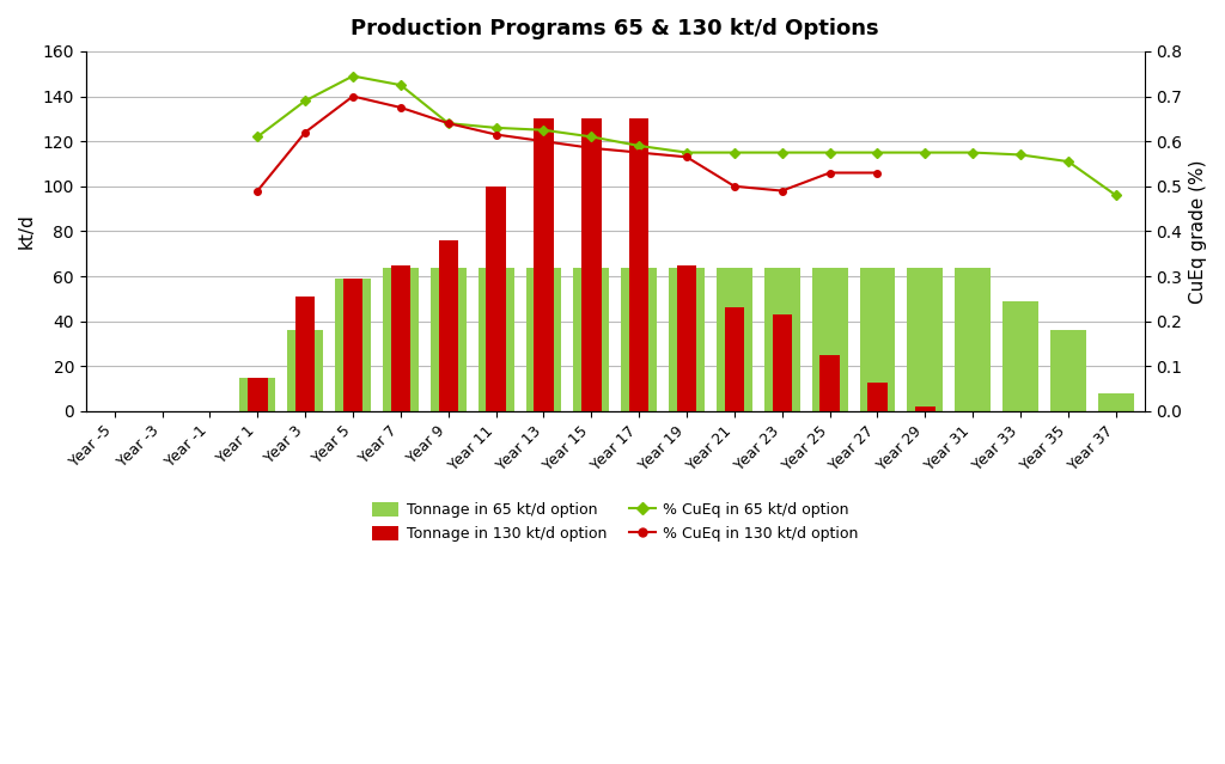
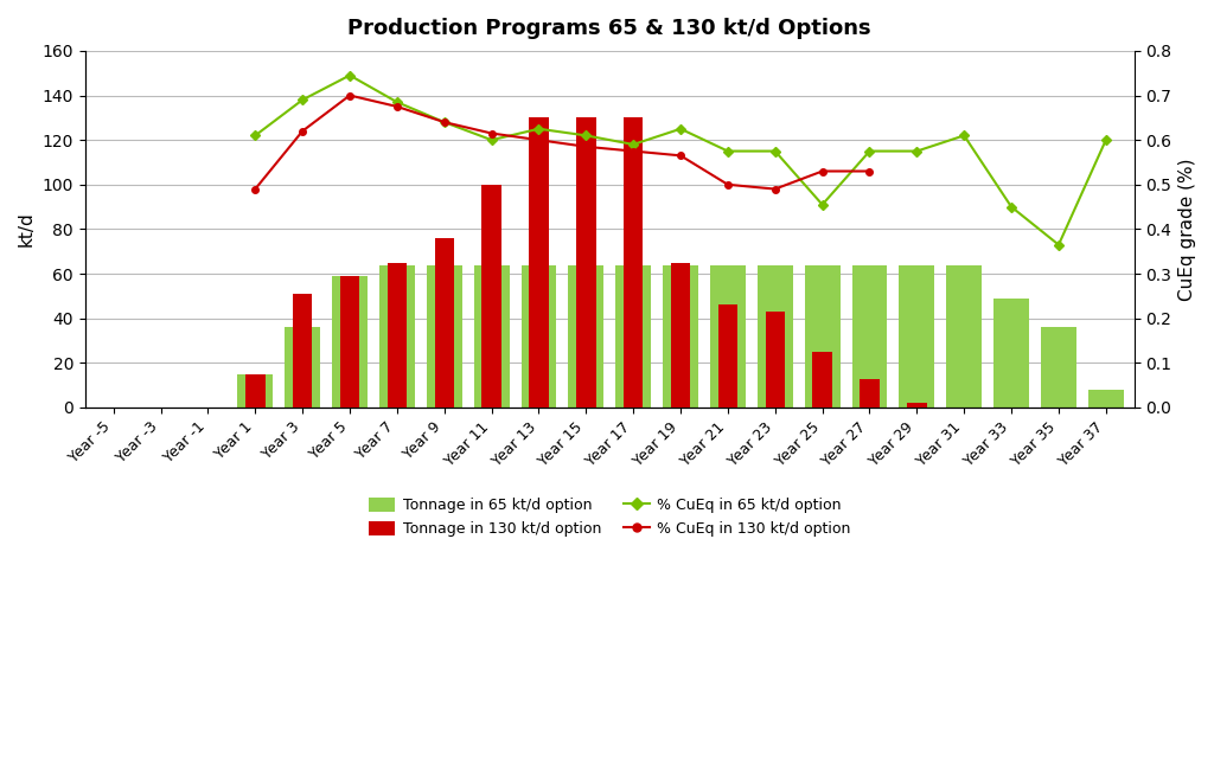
% CuEq in 65 kt/d option/Year 7: 0.725 -> 0.685
% CuEq in 65 kt/d option/Year 11: 0.630 -> 0.600
% CuEq in 65 kt/d option/Year 19: 0.575 -> 0.625
% CuEq in 65 kt/d option/Year 25: 0.575 -> 0.455
% CuEq in 65 kt/d option/Year 31: 0.575 -> 0.610
% CuEq in 65 kt/d option/Year 33: 0.570 -> 0.450
% CuEq in 65 kt/d option/Year 35: 0.555 -> 0.365
% CuEq in 65 kt/d option/Year 37: 0.480 -> 0.600
